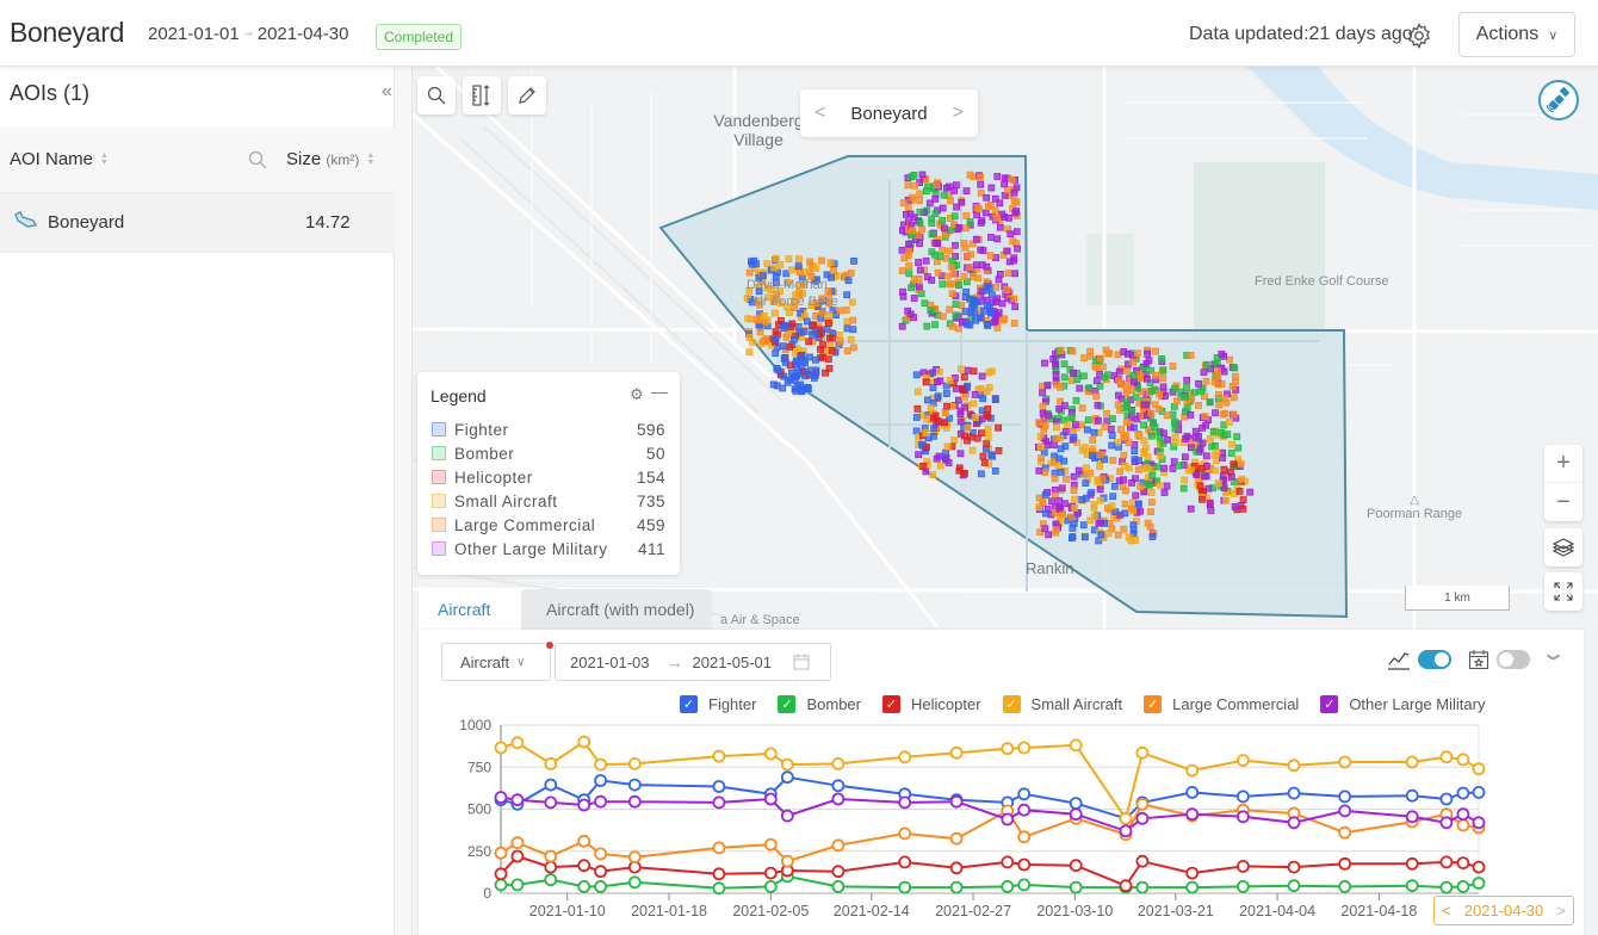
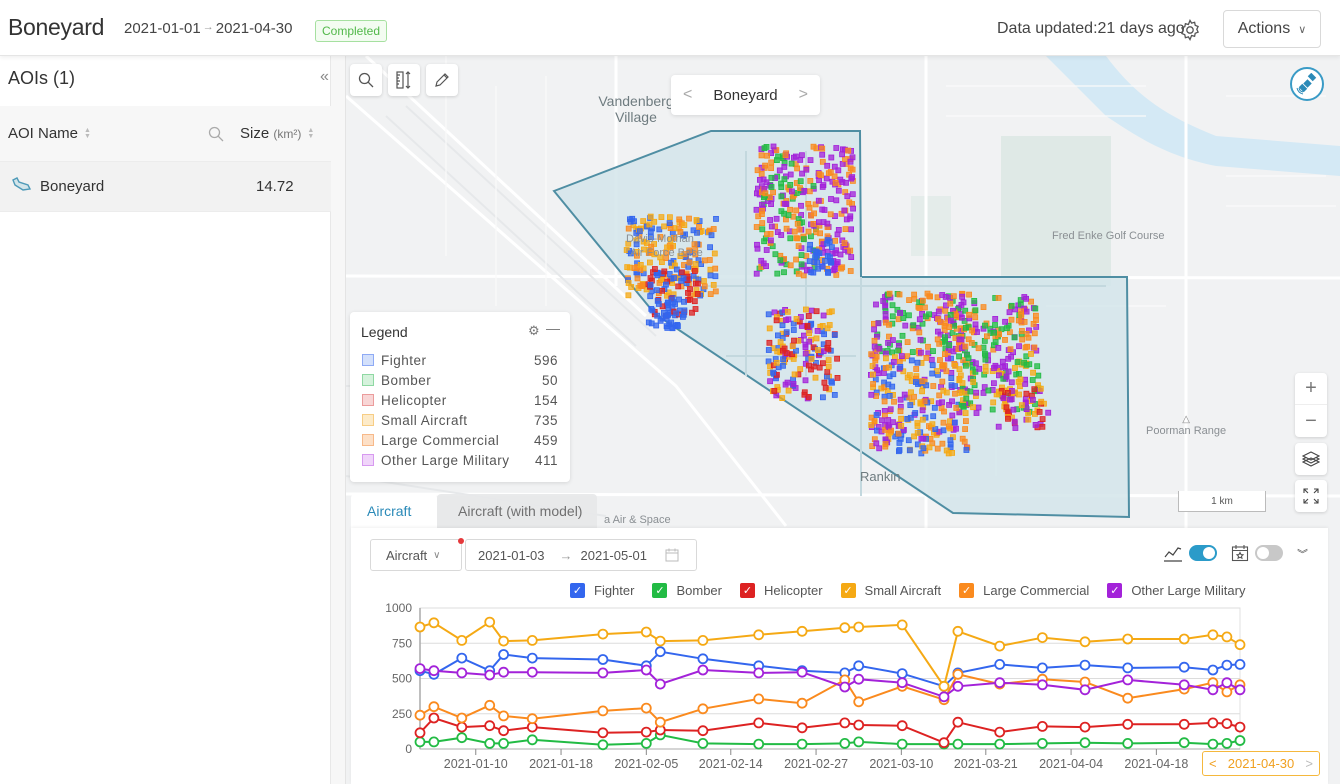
Large Commercial/2021-04-30: 390 -> 460
